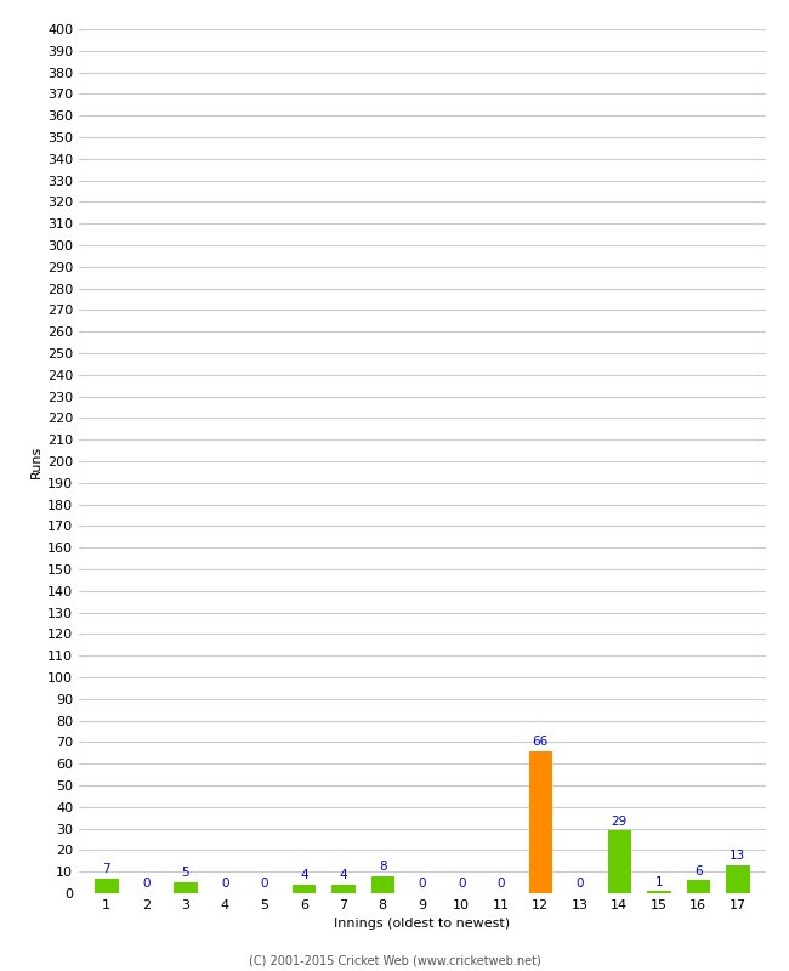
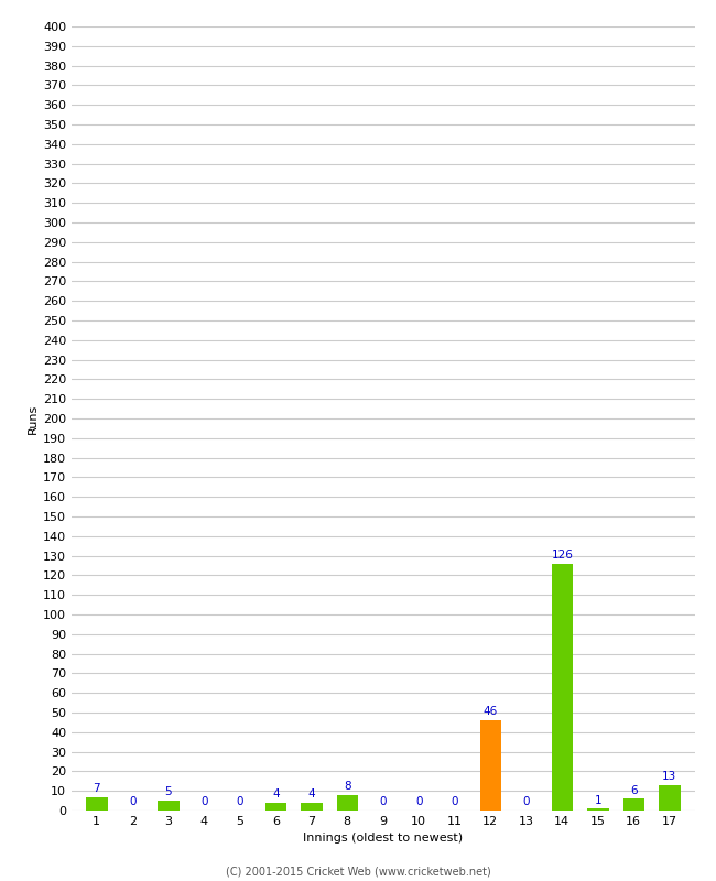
12: 66 -> 46
14: 29 -> 126
